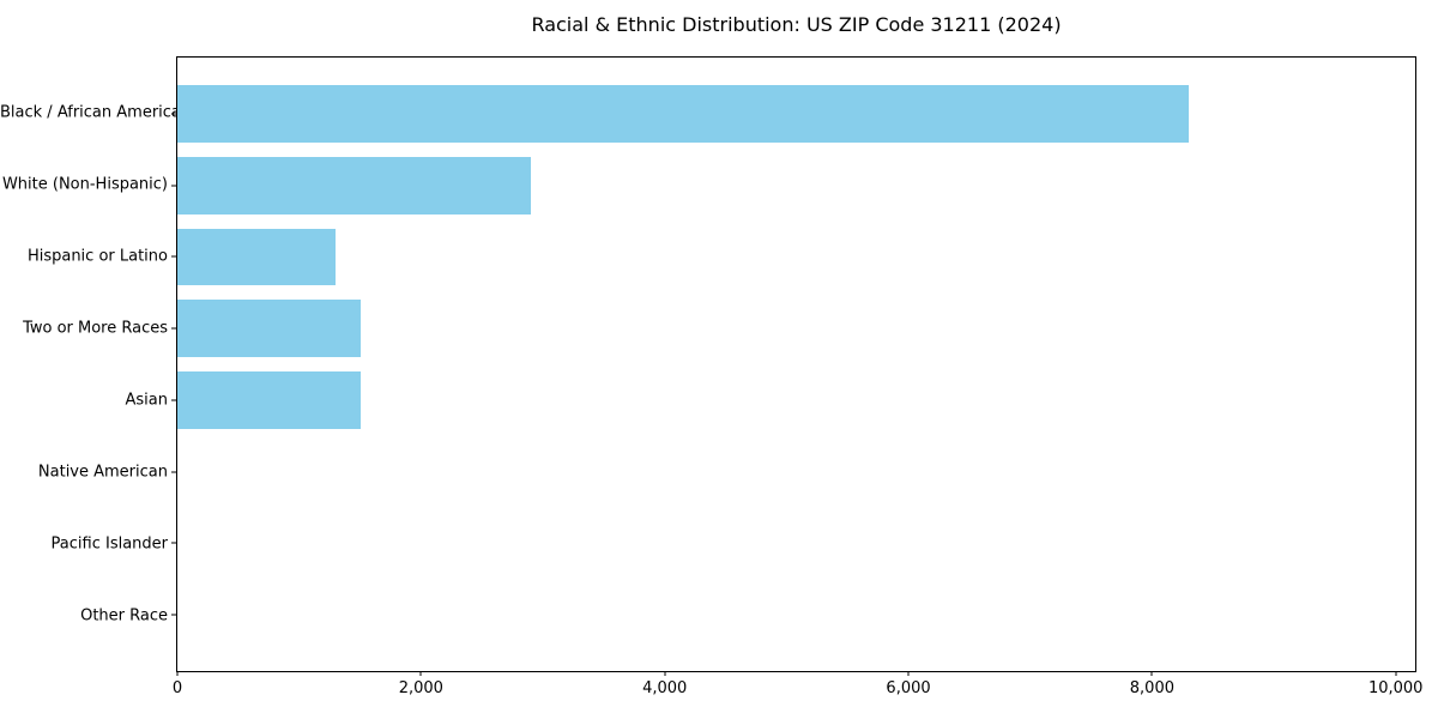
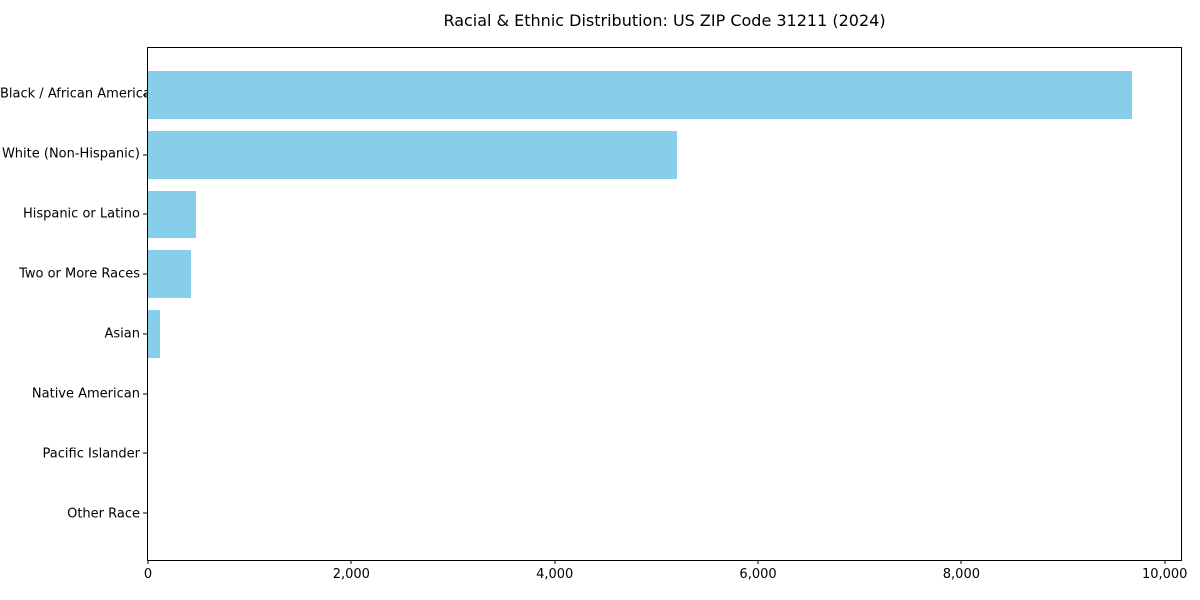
Black / African American: 8300 -> 9700
White (Non-Hispanic): 2900 -> 5200
Hispanic or Latino: 1300 -> 500
Two or More Races: 1500 -> 400
Asian: 1500 -> 100
